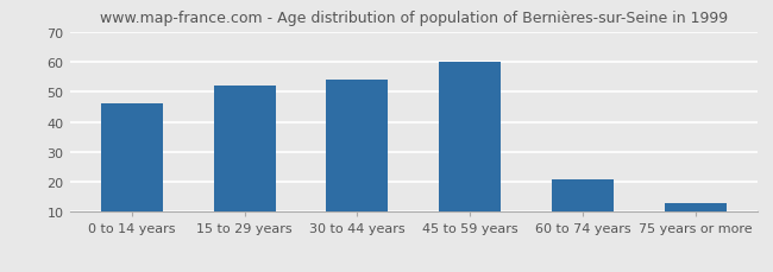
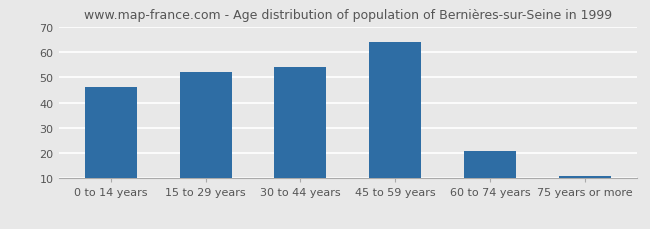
45 to 59 years: 60 -> 64
75 years or more: 13 -> 11
